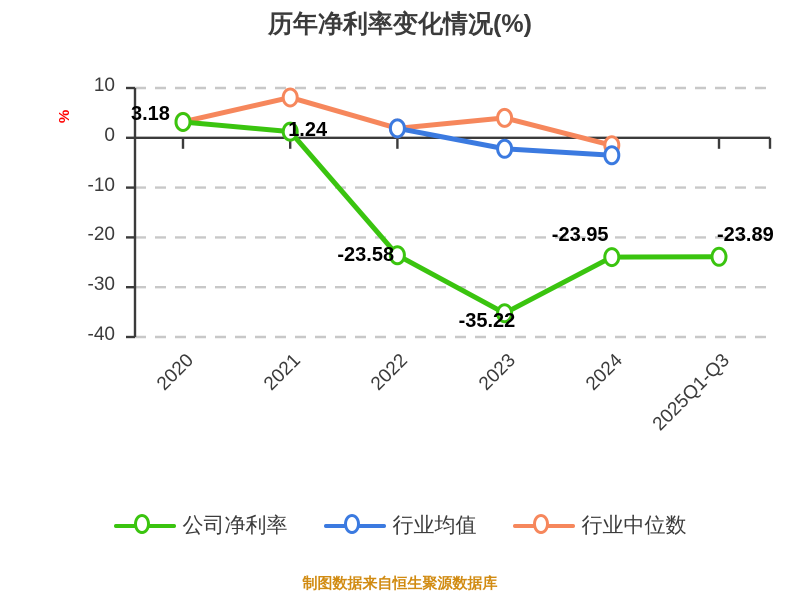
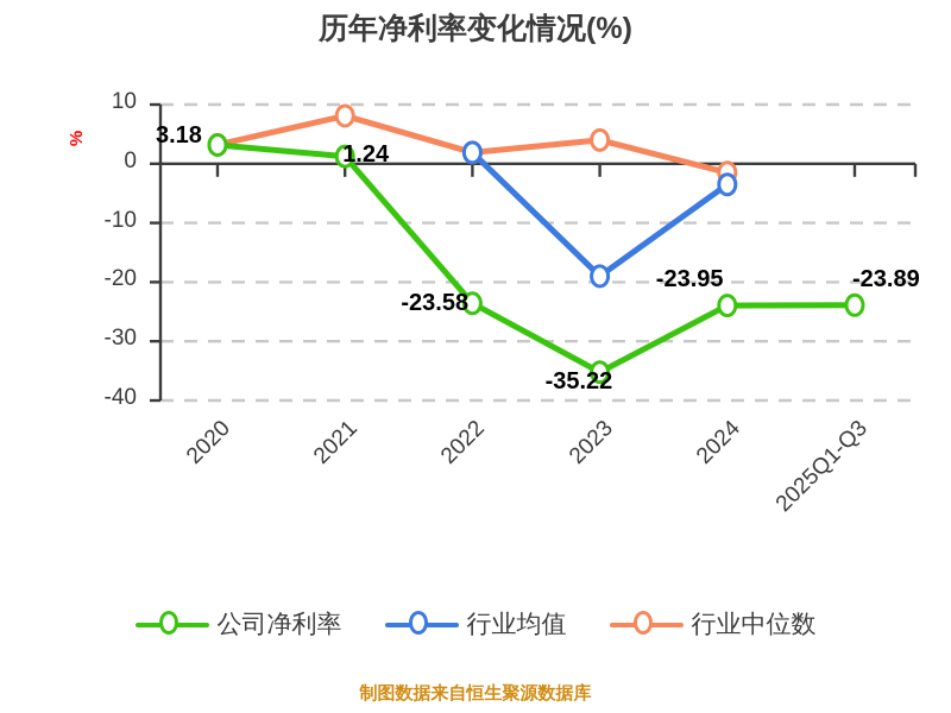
行业均值/2023: -2 -> -19
